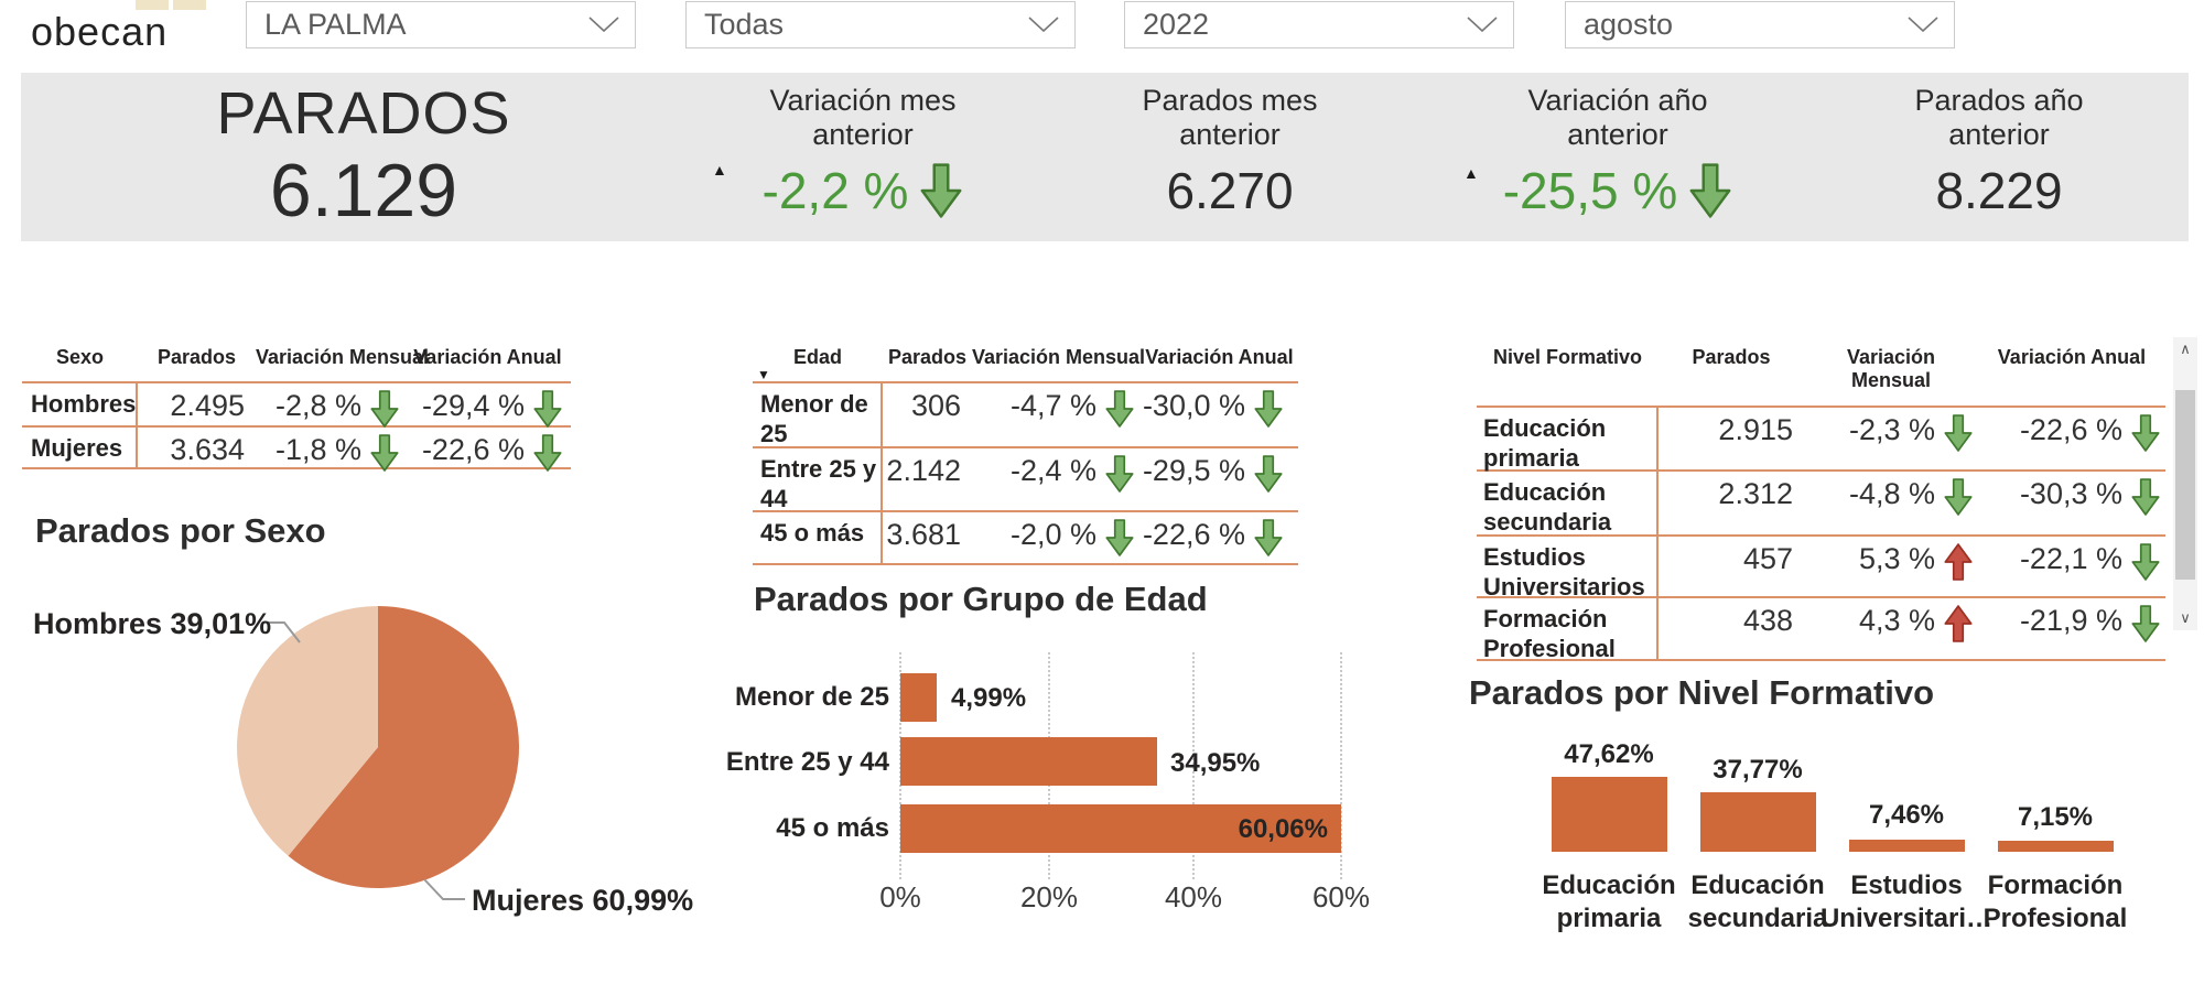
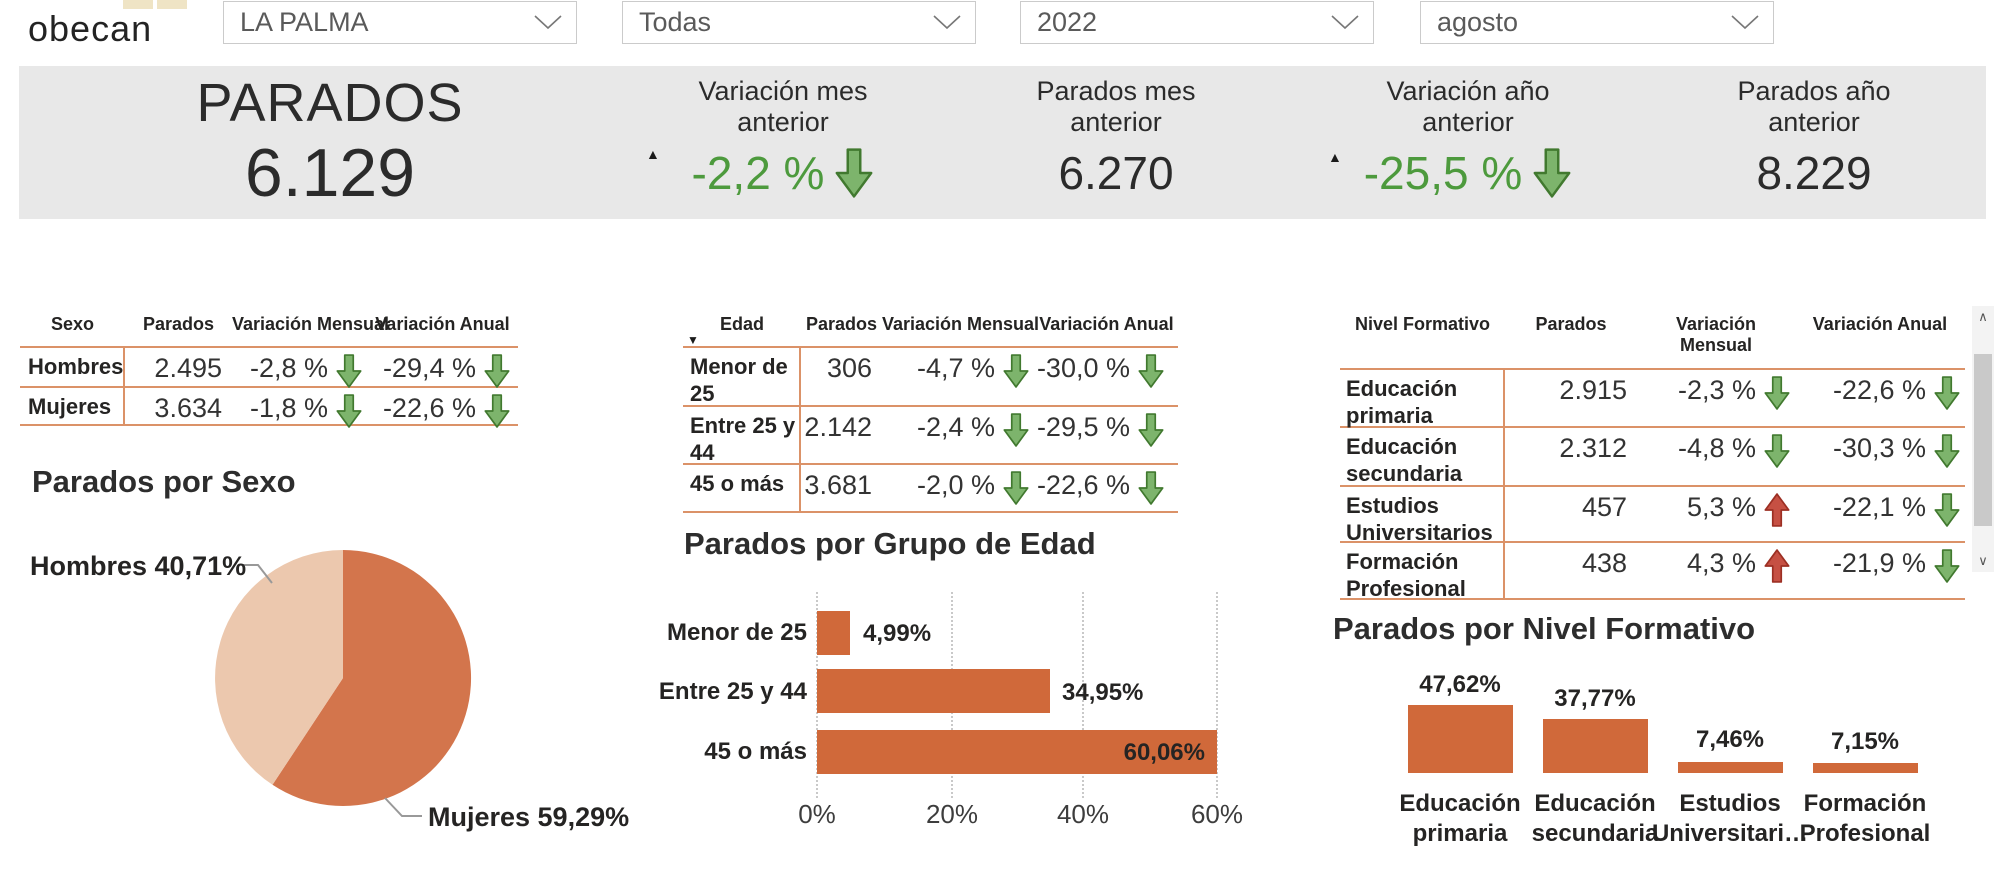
Parados por Sexo/Hombres: 39,01% -> 40,71%
Parados por Sexo/Mujeres: 60,99% -> 59,29%
